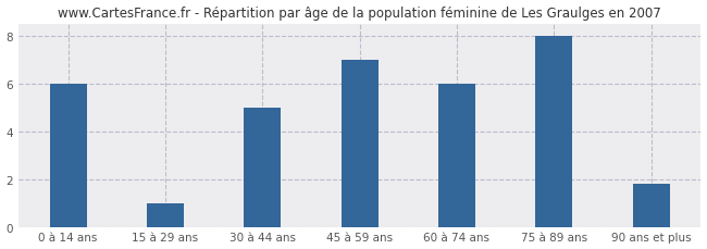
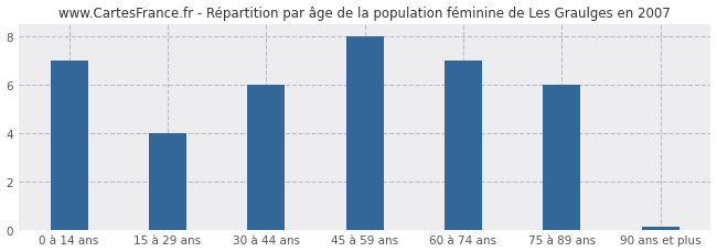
0 à 14 ans: 6.0 -> 7.0
15 à 29 ans: 1.0 -> 4.0
30 à 44 ans: 5.0 -> 6.0
45 à 59 ans: 7.0 -> 8.0
60 à 74 ans: 6.0 -> 7.0
75 à 89 ans: 8.0 -> 6.0
90 ans et plus: 1.8 -> 0.1
